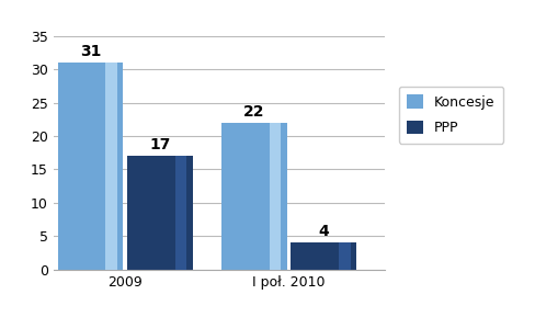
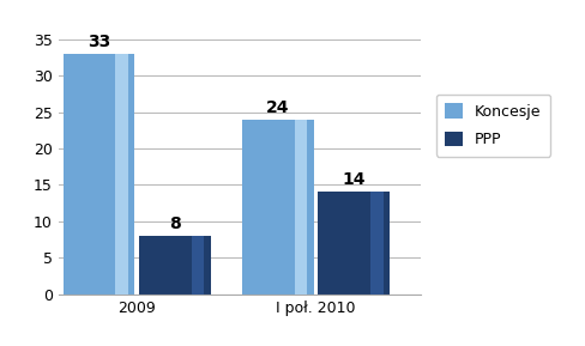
Koncesje/2009: 31 -> 33
PPP/2009: 17 -> 8
Koncesje/I poł. 2010: 22 -> 24
PPP/I poł. 2010: 4 -> 14
